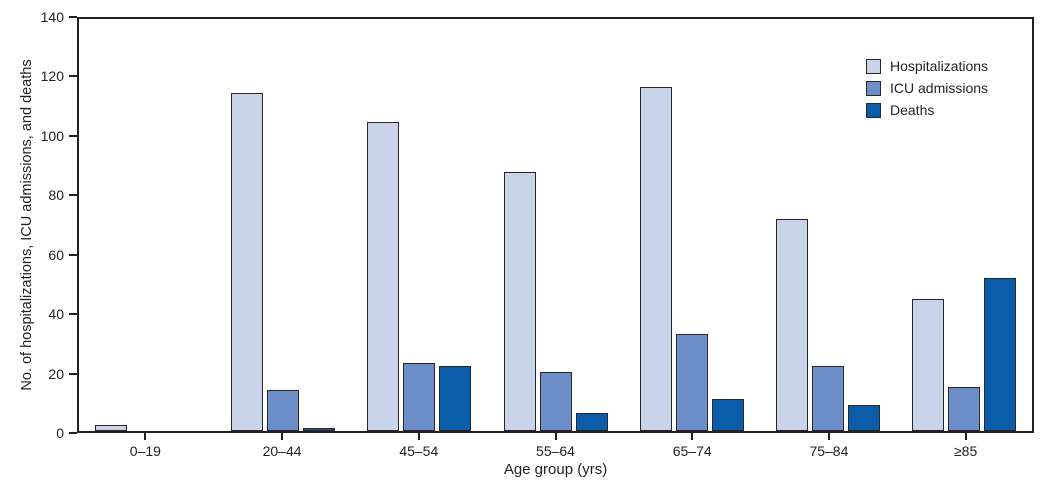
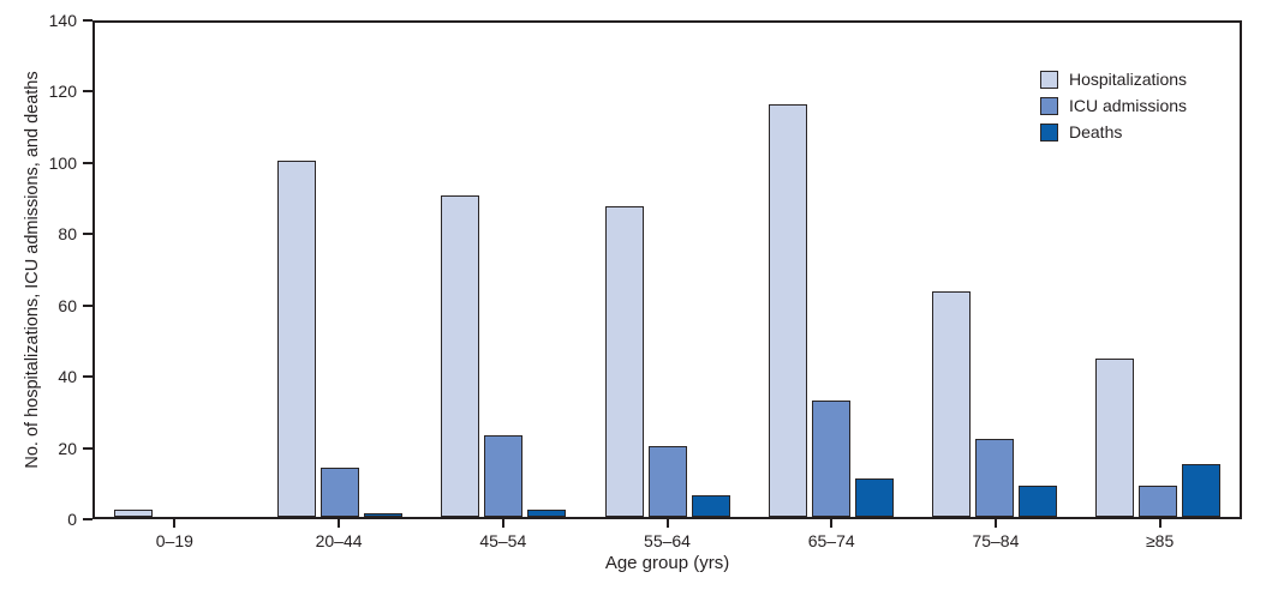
Hospitalizations/20–44: 115 -> 101
Hospitalizations/45–54: 105 -> 91
Deaths/45–54: 22 -> 2
Hospitalizations/75–84: 72 -> 64
ICU admissions/≥85: 15 -> 9
Deaths/≥85: 52 -> 15
